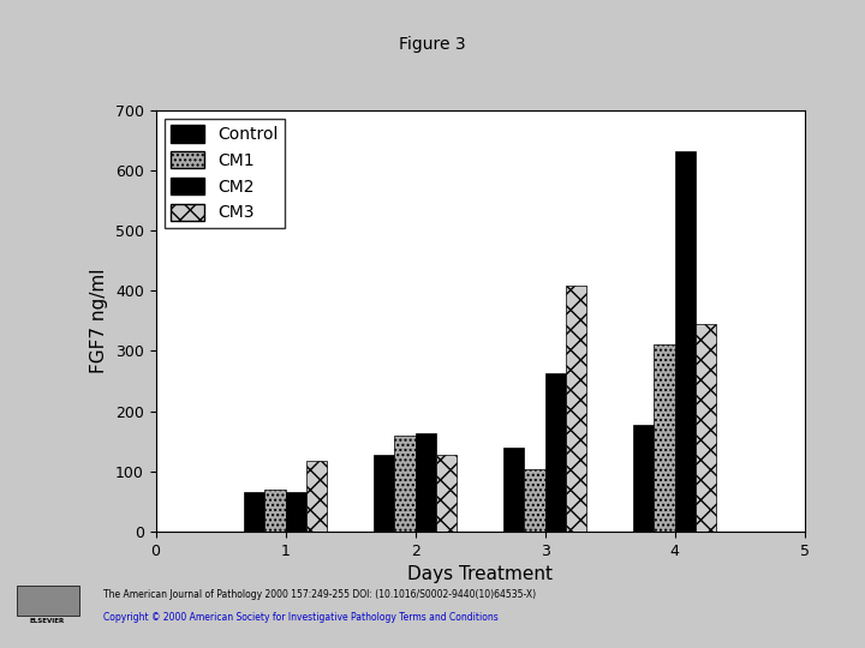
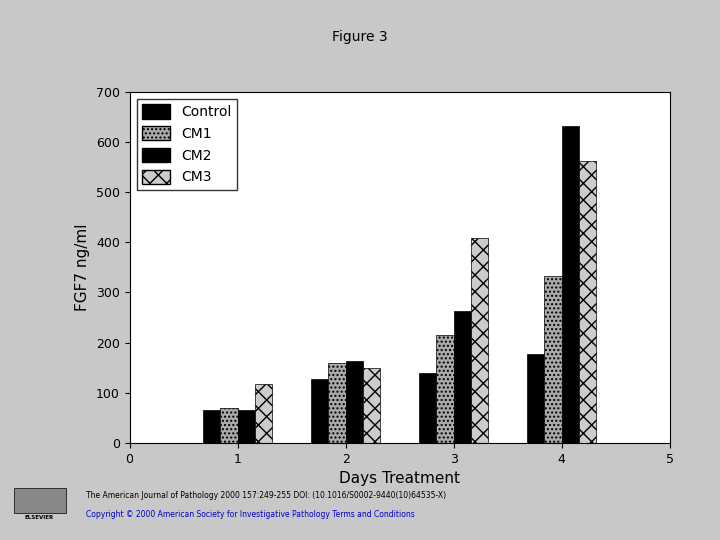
CM3/2: 128 -> 150
CM1/3: 104 -> 215
CM1/4: 310 -> 332
CM3/4: 344 -> 562
